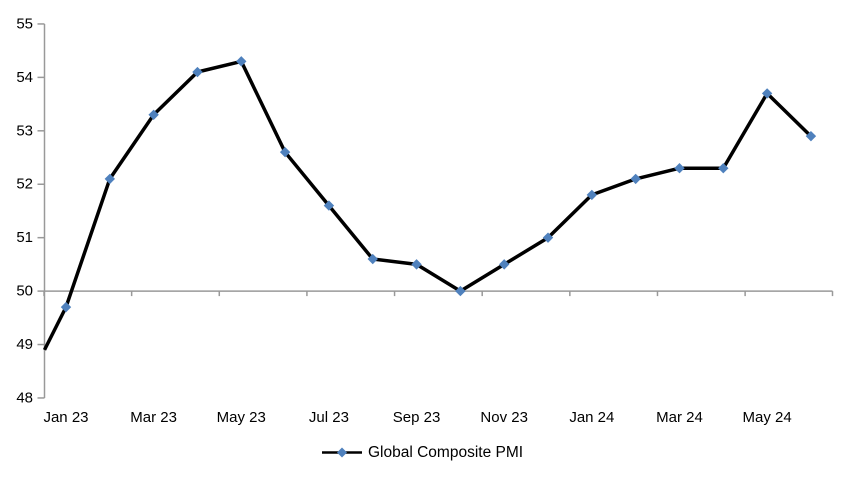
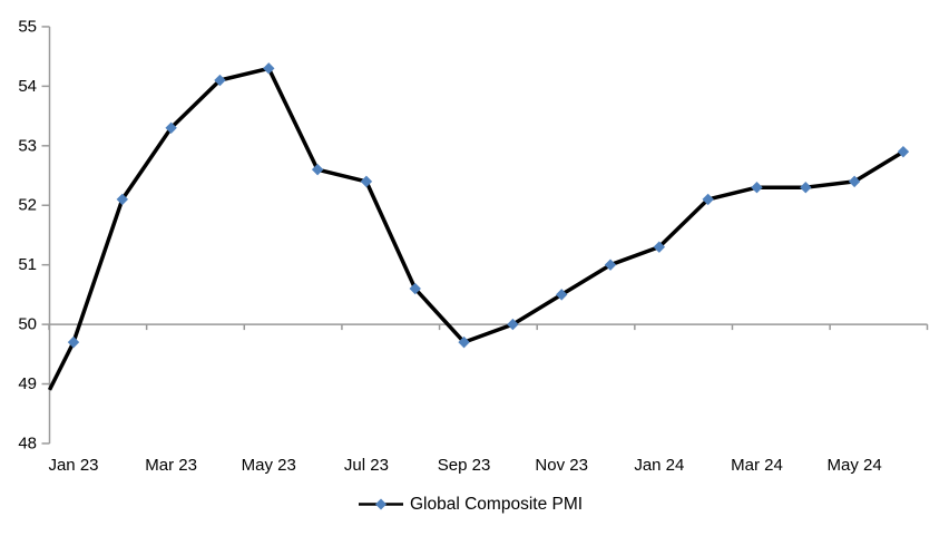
Jul 23: 51.6 -> 52.4
Sep 23: 50.5 -> 49.7
Jan 24: 51.8 -> 51.3
May 24: 53.7 -> 52.4
